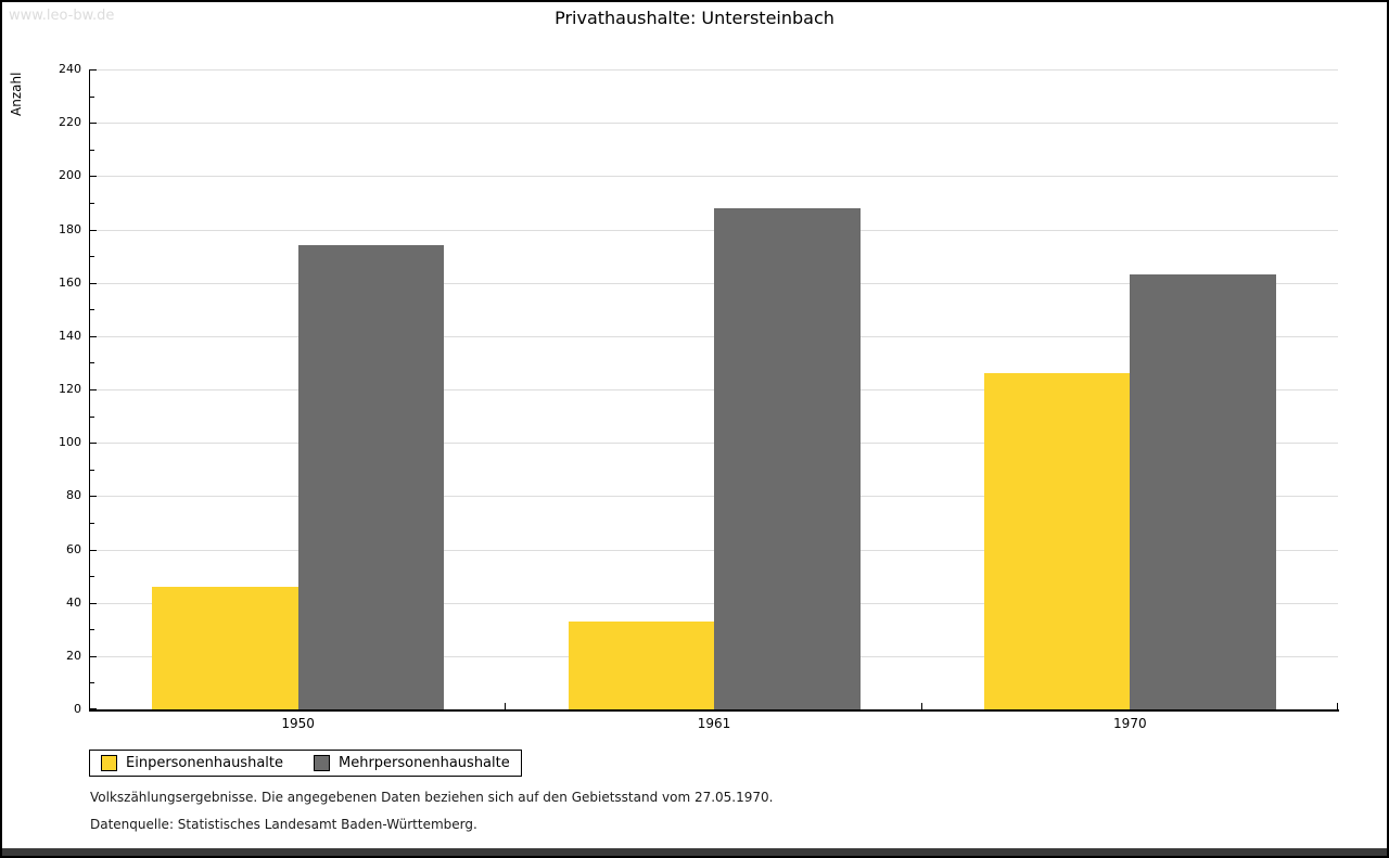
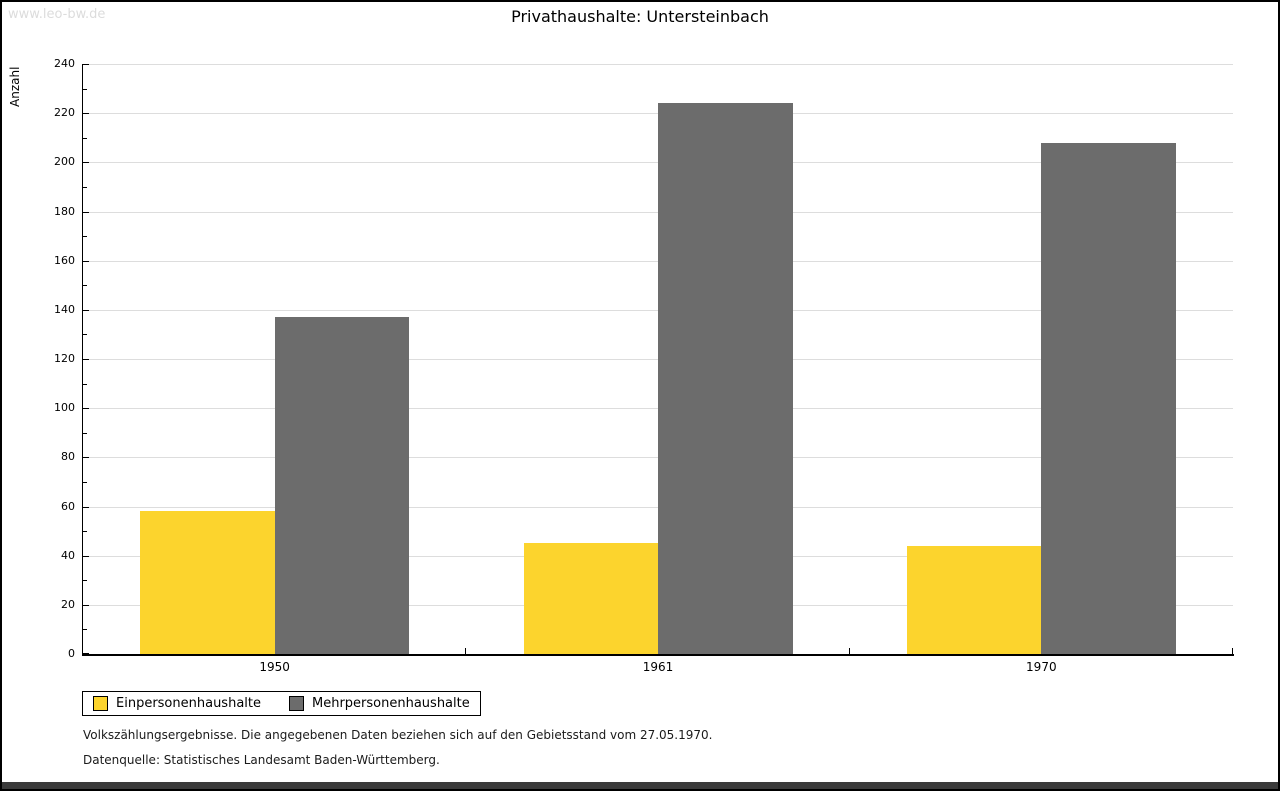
Einpersonenhaushalte/1950: 46 -> 58
Mehrpersonenhaushalte/1950: 174 -> 137
Einpersonenhaushalte/1961: 33 -> 45
Mehrpersonenhaushalte/1961: 188 -> 224
Einpersonenhaushalte/1970: 126 -> 44
Mehrpersonenhaushalte/1970: 163 -> 208
